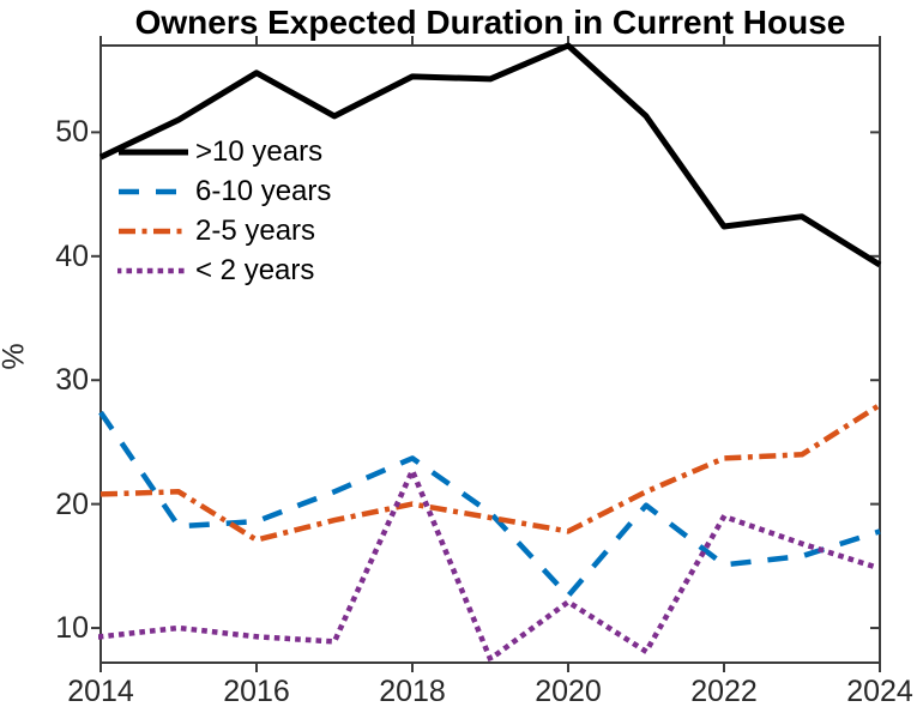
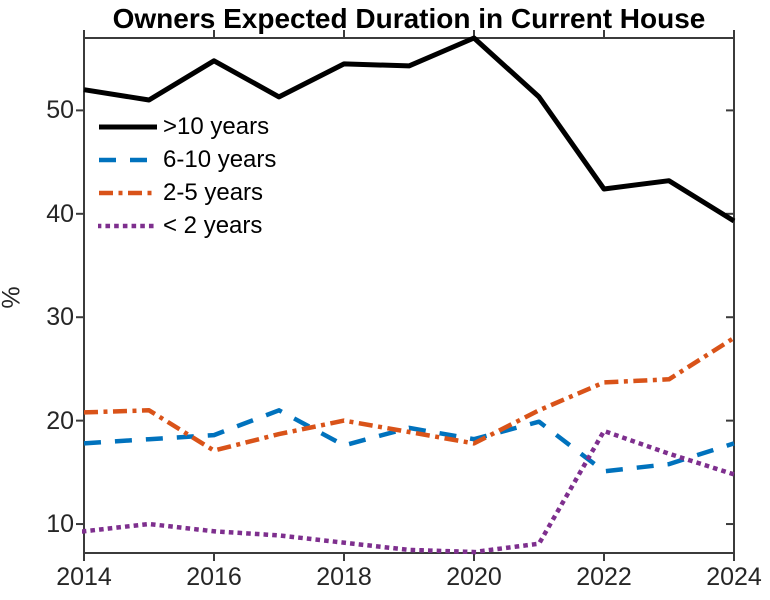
>10 years/2014: 48.0 -> 52.0
6-10 years/2014: 27.4 -> 17.8
6-10 years/2018: 23.7 -> 17.6
< 2 years/2018: 22.7 -> 8.2
6-10 years/2020: 12.6 -> 18.2
< 2 years/2020: 12.1 -> 7.3
